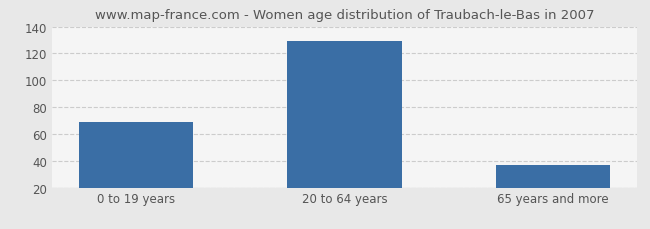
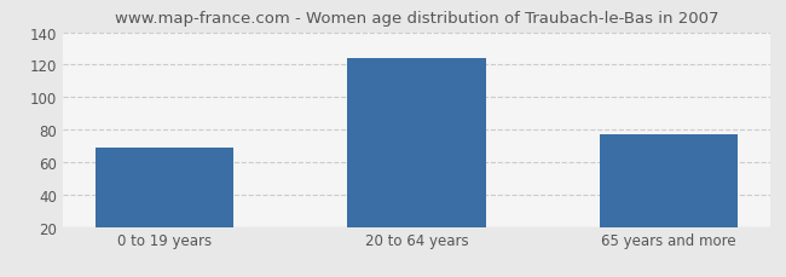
20 to 64 years: 129 -> 124
65 years and more: 37 -> 77
